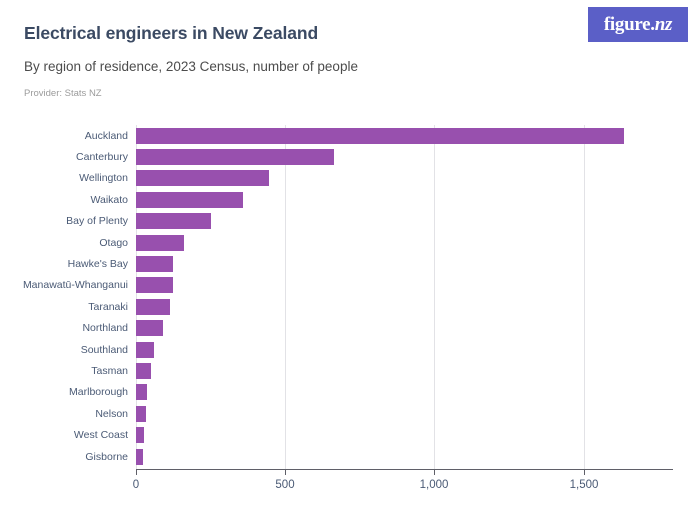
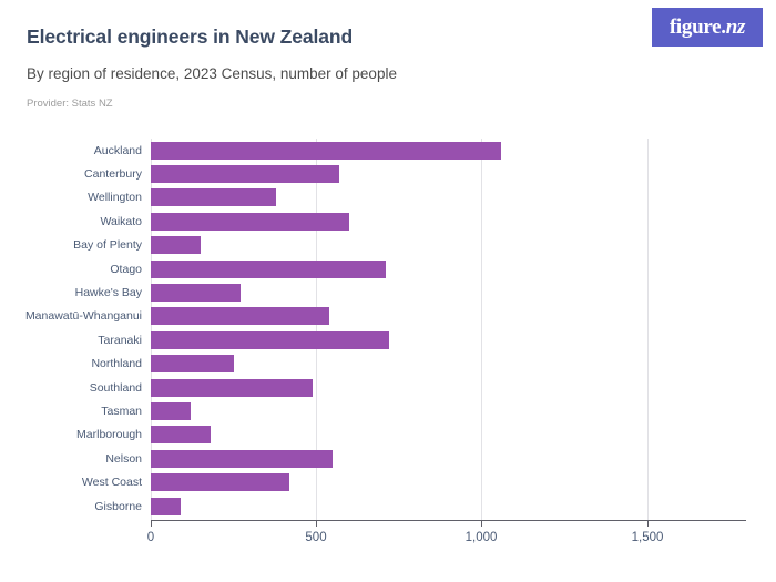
Auckland: 1640 -> 1060
Canterbury: 660 -> 570
Wellington: 450 -> 380
Waikato: 360 -> 600
Bay of Plenty: 250 -> 150
Otago: 160 -> 710
Hawke's Bay: 120 -> 270
Manawatū-Whanganui: 120 -> 540
Taranaki: 110 -> 720
Northland: 90 -> 250
Southland: 60 -> 490
Tasman: 50 -> 120
Marlborough: 40 -> 180
Nelson: 30 -> 550
West Coast: 30 -> 420
Gisborne: 20 -> 90
